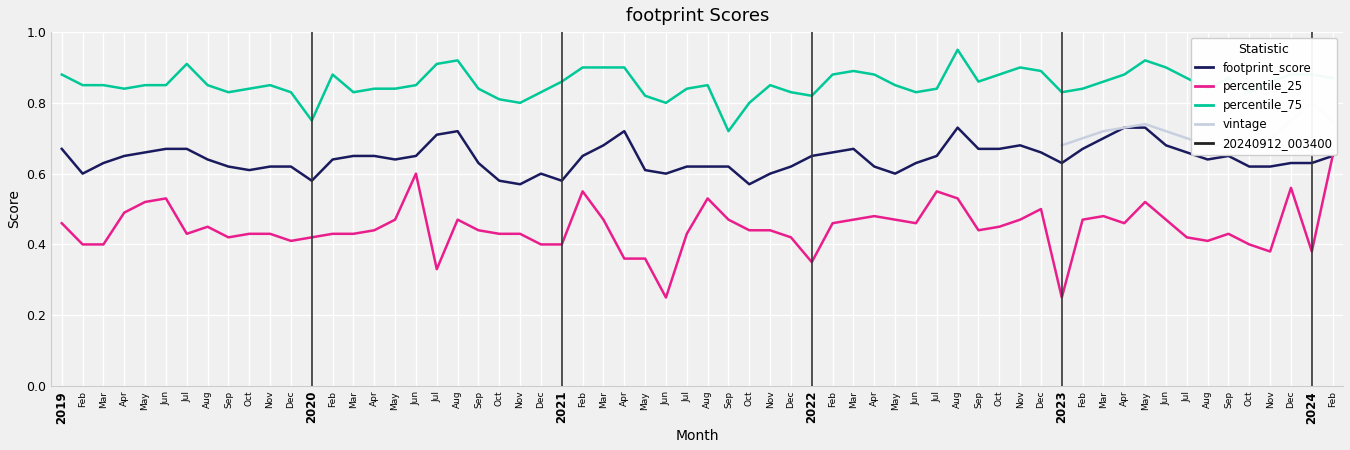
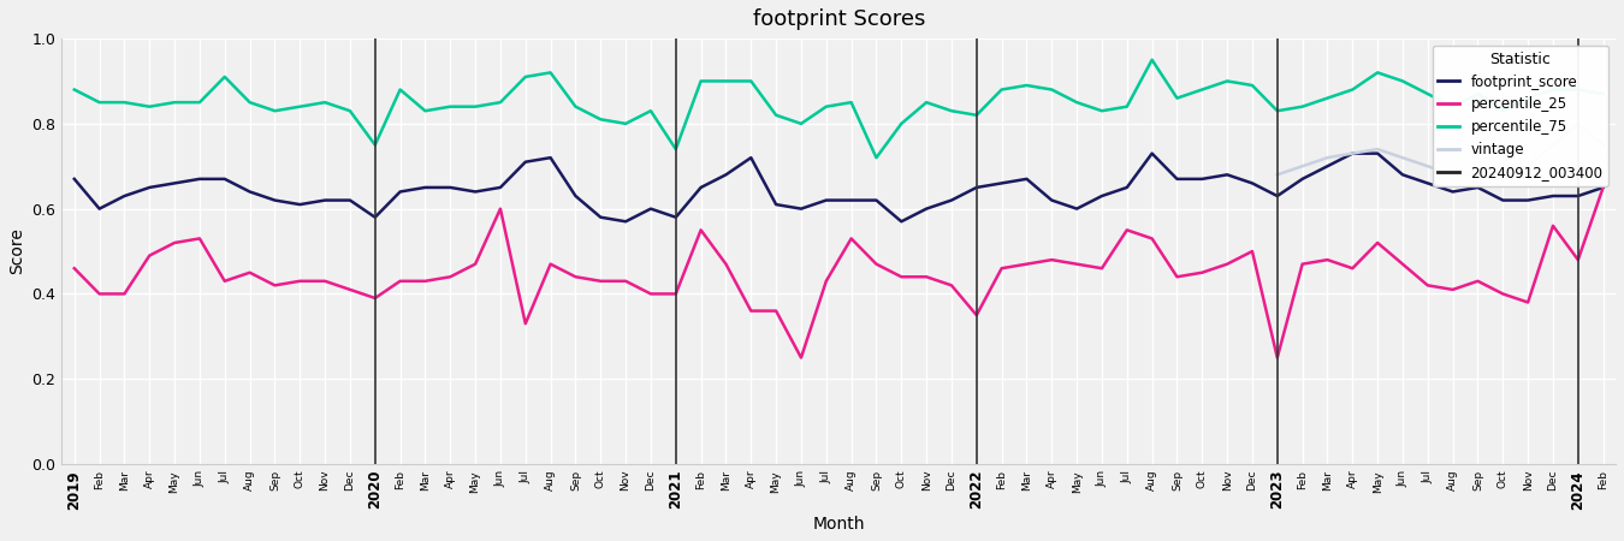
percentile_25/2020: 0.42 -> 0.39
percentile_75/2021: 0.86 -> 0.74
percentile_25/2024: 0.38 -> 0.48
